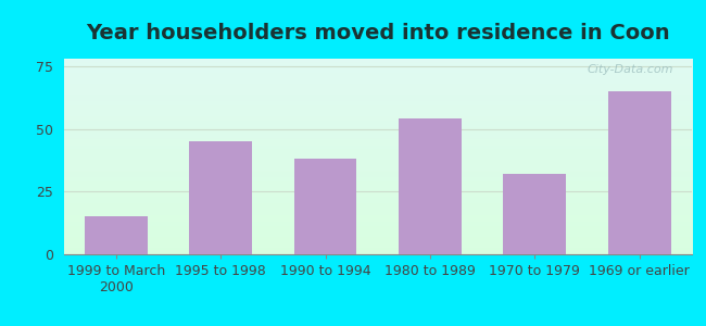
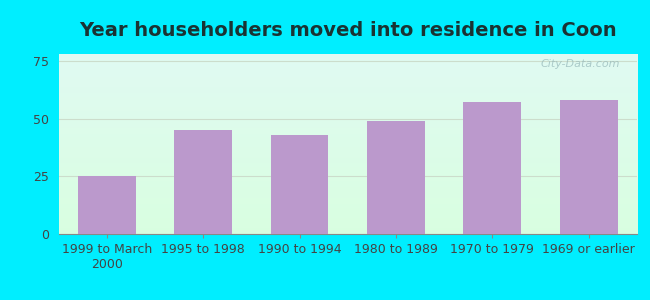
1999 to March 2000: 15 -> 25
1990 to 1994: 38 -> 43
1980 to 1989: 54 -> 49
1970 to 1979: 32 -> 57
1969 or earlier: 65 -> 58
